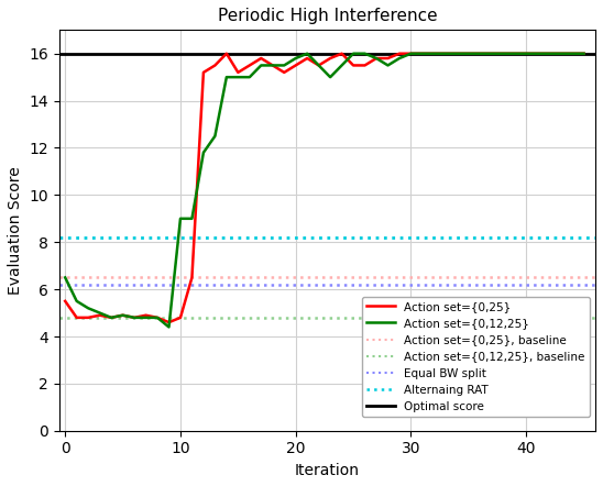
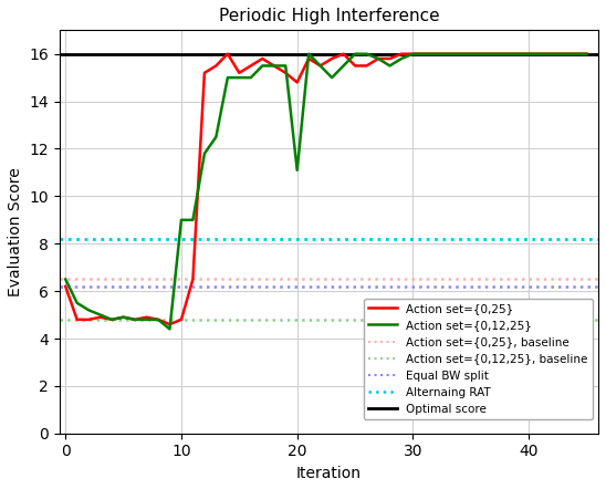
Action set={0,25}/0: 5.5 -> 6.2
Action set={0,25}/20: 15.5 -> 14.8
Action set={0,12,25}/20: 15.8 -> 11.1
